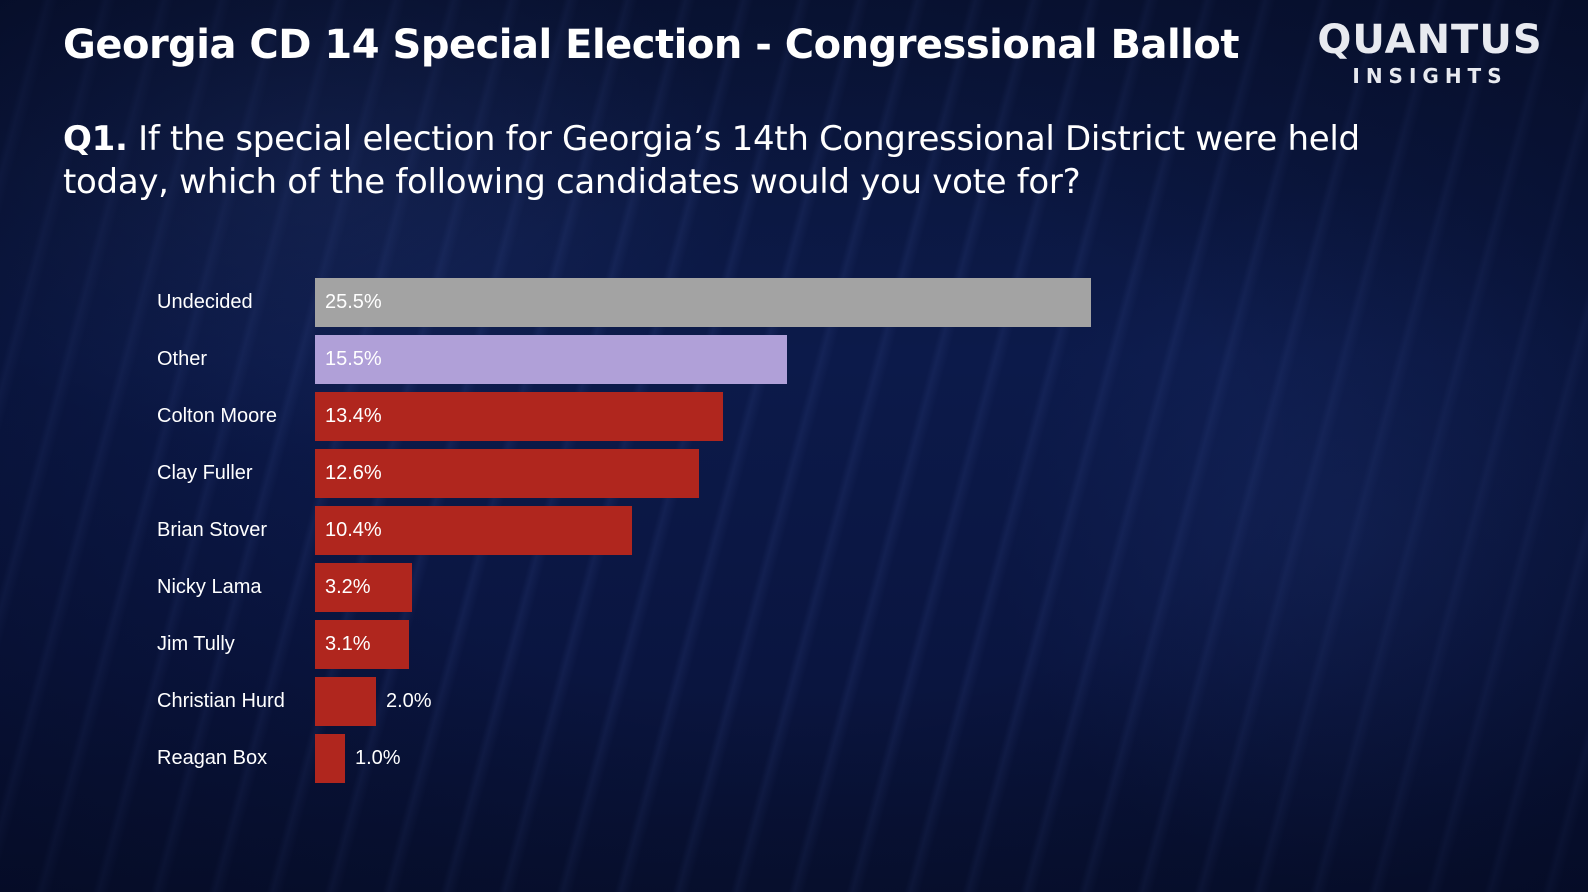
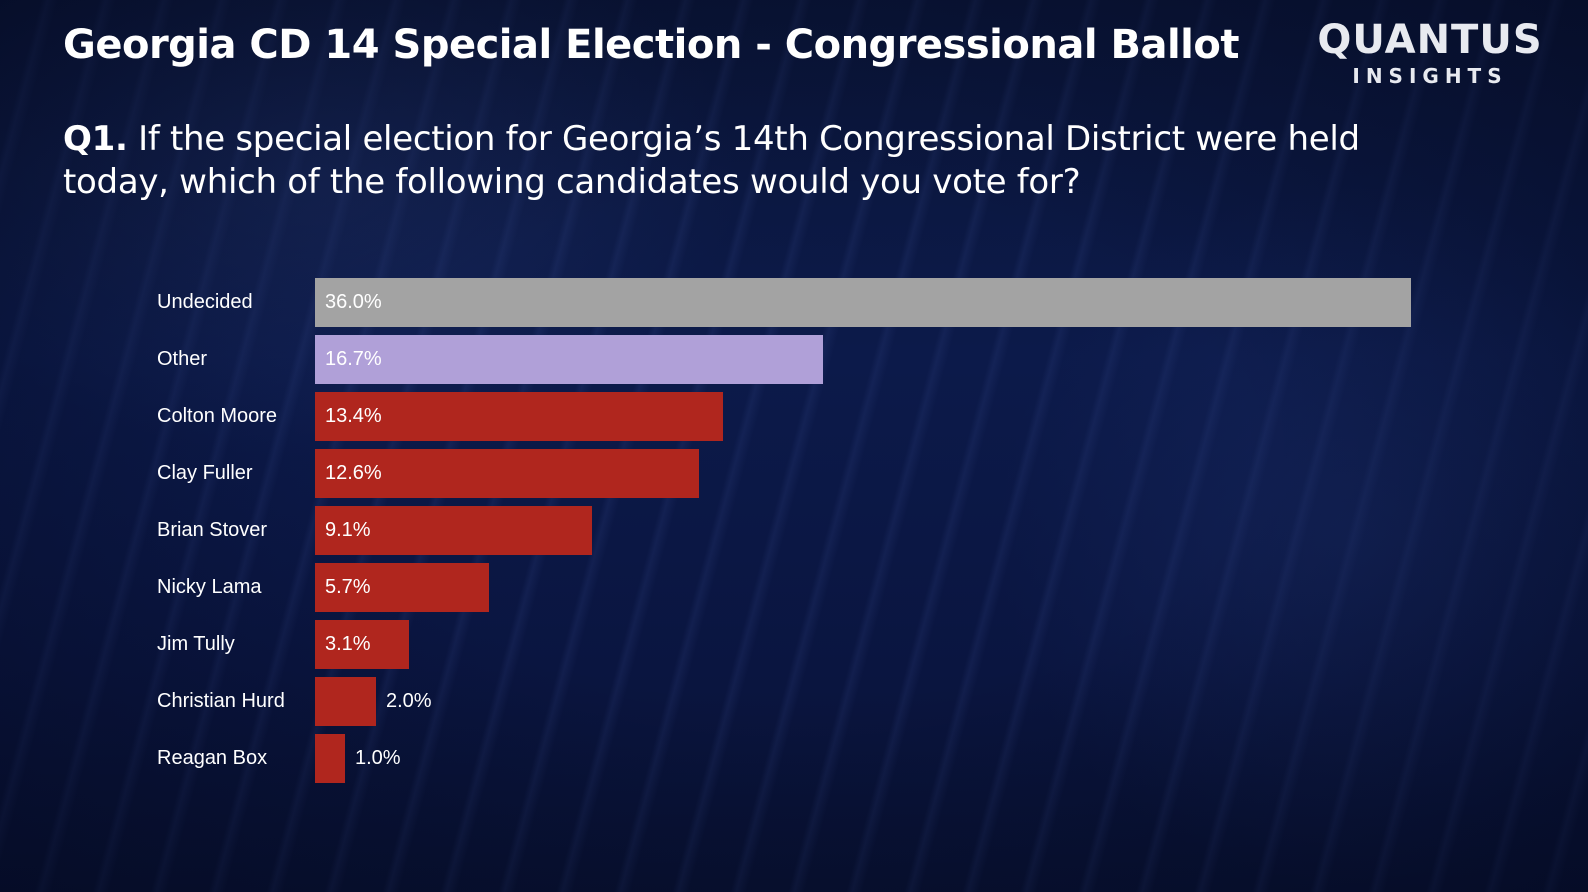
Undecided: 25.5% -> 36.0%
Other: 15.5% -> 16.7%
Brian Stover: 10.4% -> 9.1%
Nicky Lama: 3.2% -> 5.7%
